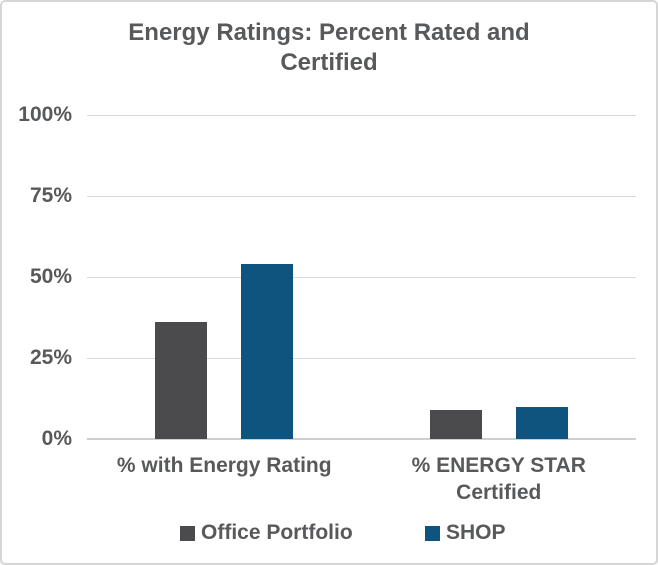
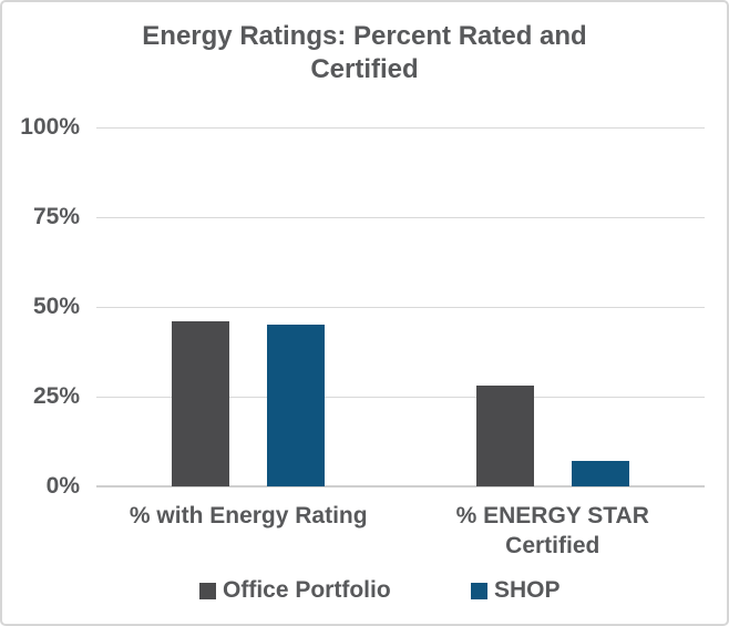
Office Portfolio/% with Energy Rating: 36% -> 46%
SHOP/% with Energy Rating: 54% -> 45%
Office Portfolio/% ENERGY STAR Certified: 9% -> 28%
SHOP/% ENERGY STAR Certified: 10% -> 7%
